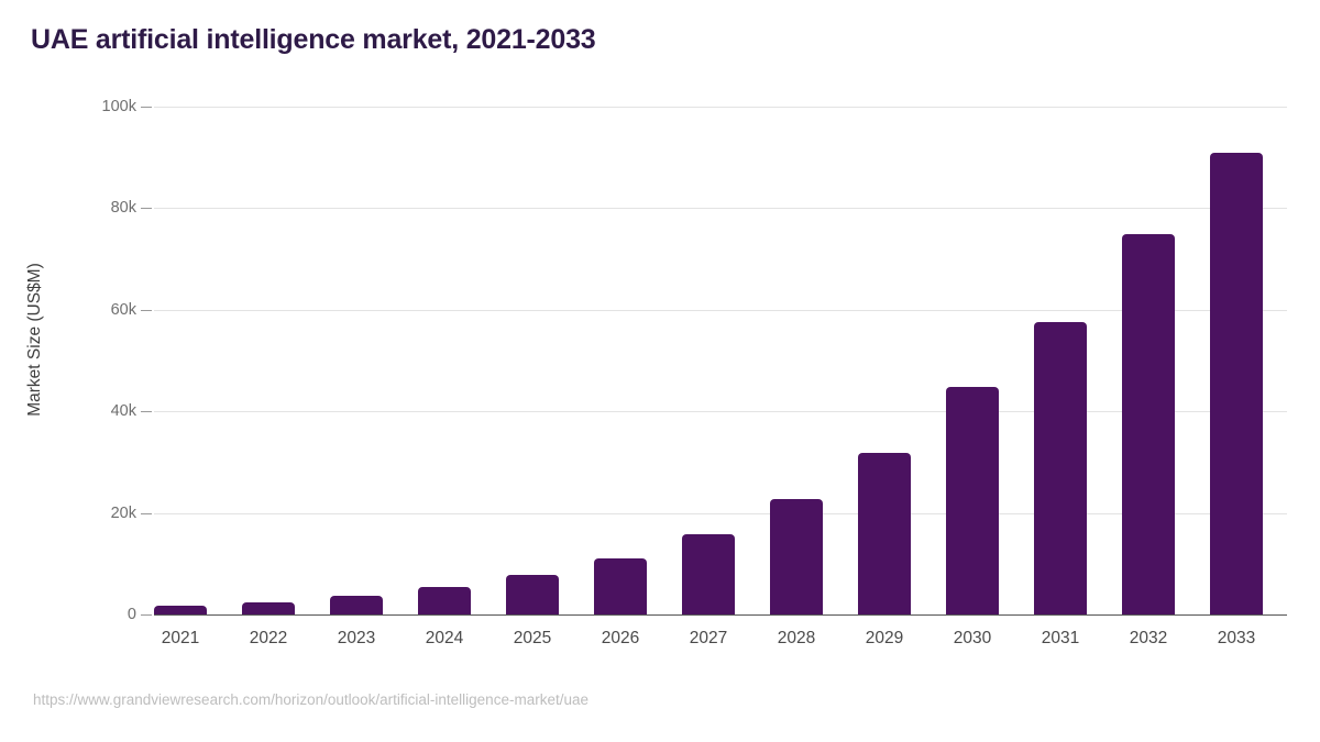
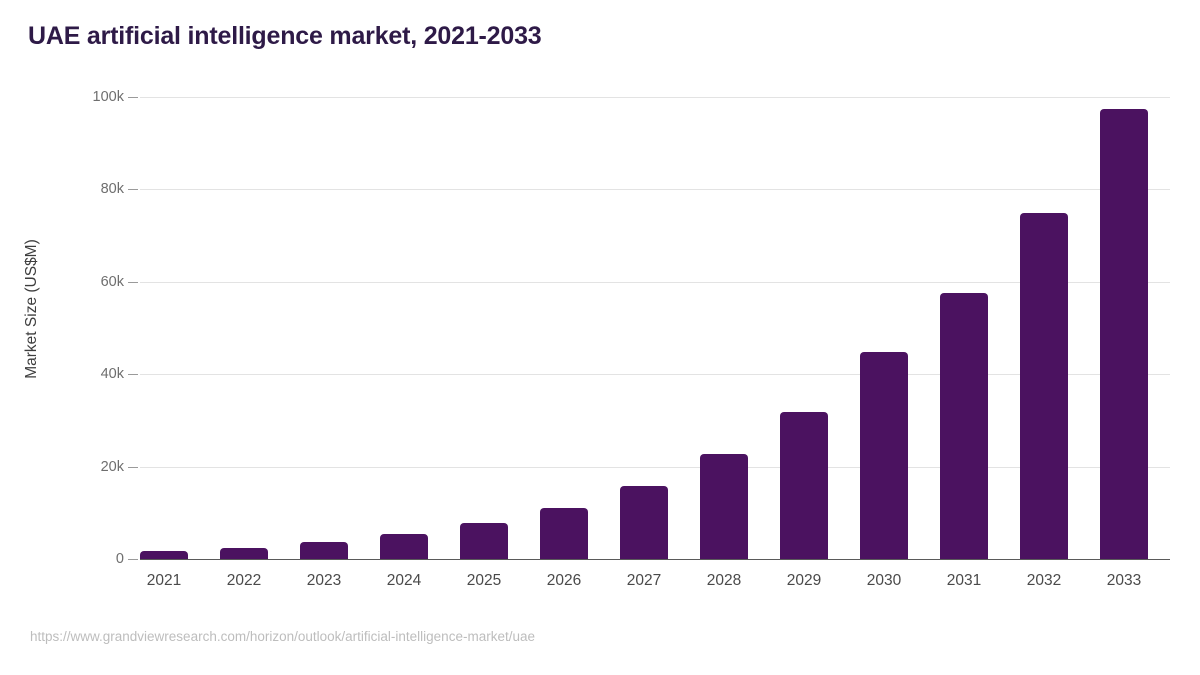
2033: 91k -> 97k
